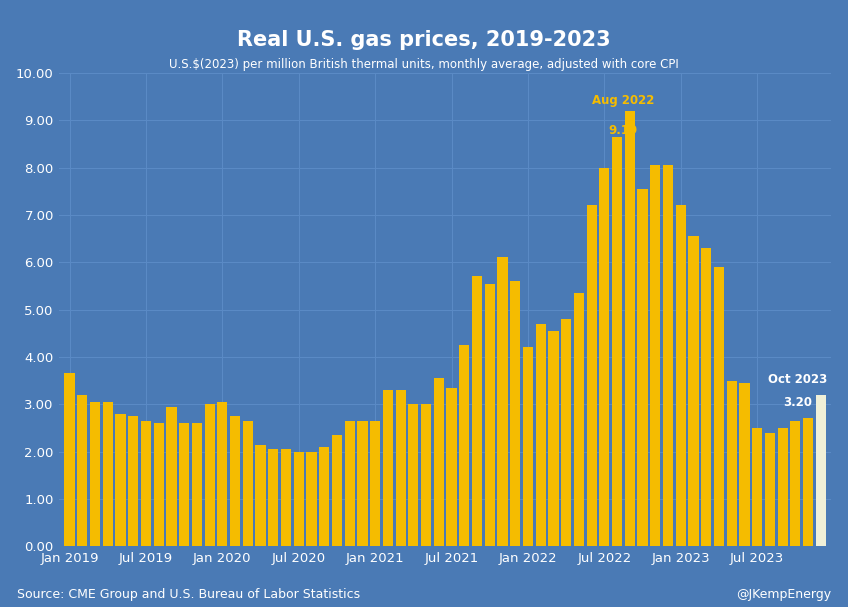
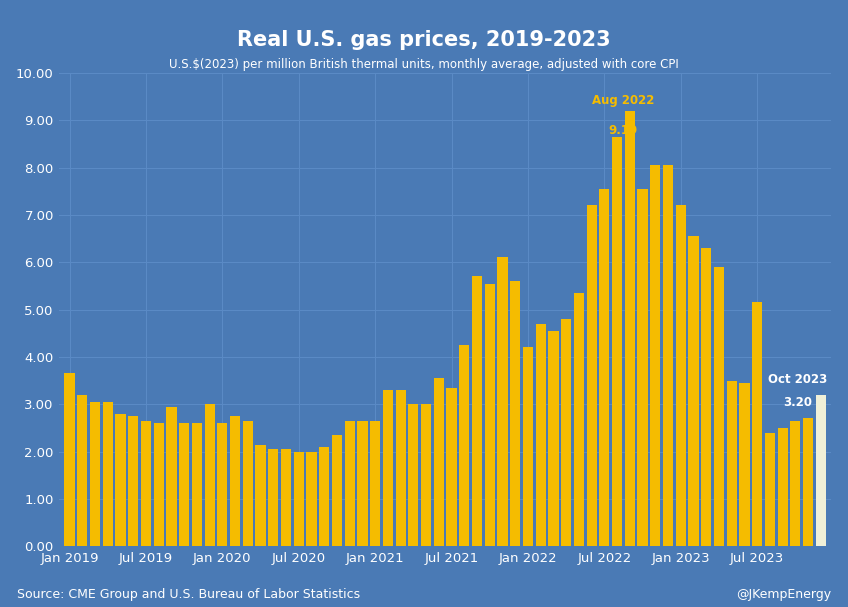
Jan 2020: 3.05 -> 2.60
Jul 2022: 8.00 -> 7.55
Jul 2023: 2.50 -> 5.15
